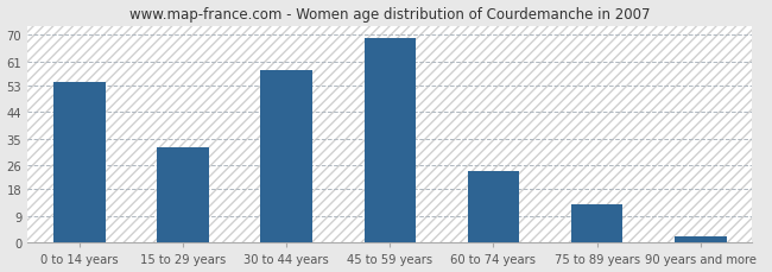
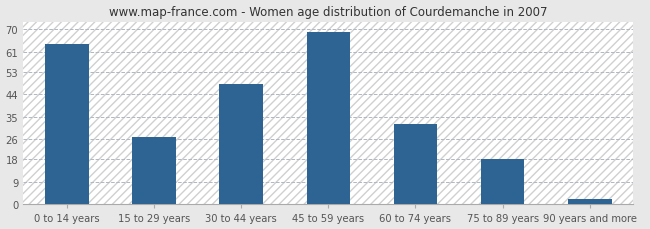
0 to 14 years: 54 -> 64
15 to 29 years: 32 -> 27
30 to 44 years: 58 -> 48
60 to 74 years: 24 -> 32
75 to 89 years: 13 -> 18
